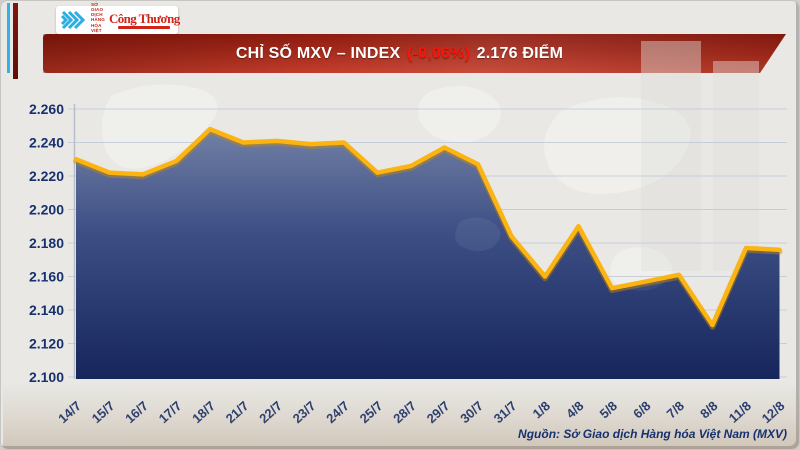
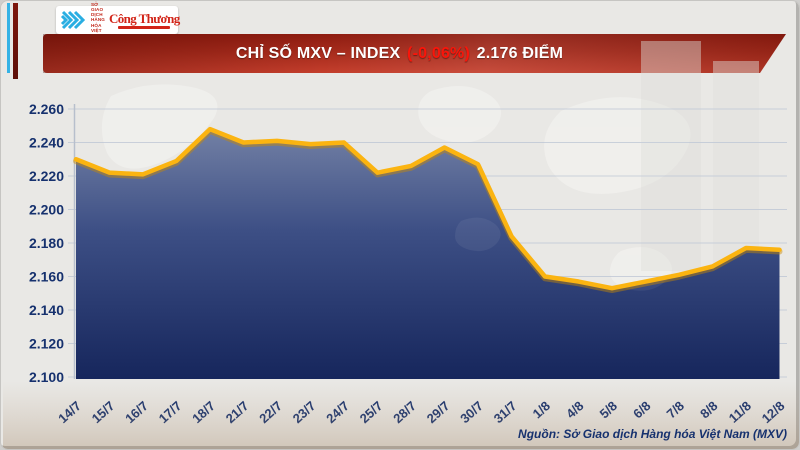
4/8: 2190 -> 2157
8/8: 2131 -> 2166
